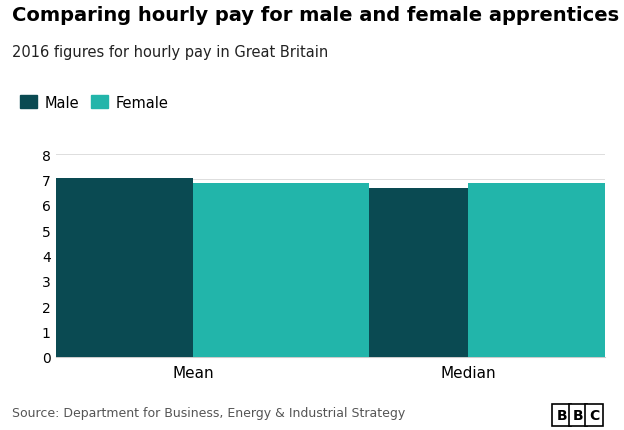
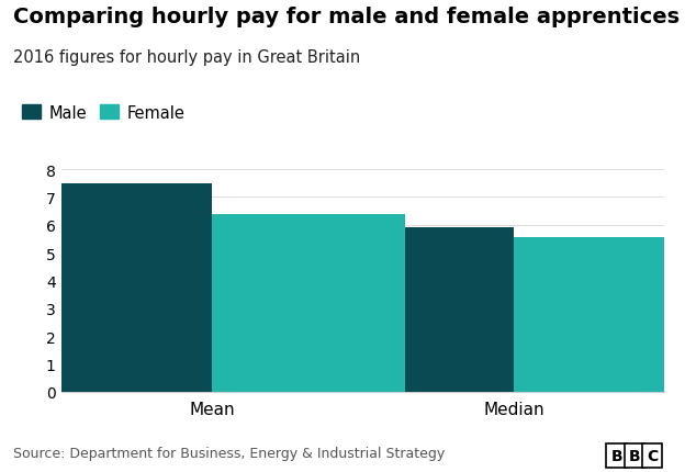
Male/Mean: 7.05 -> 7.50
Female/Mean: 6.85 -> 6.40
Male/Median: 6.65 -> 5.90
Female/Median: 6.85 -> 5.55
